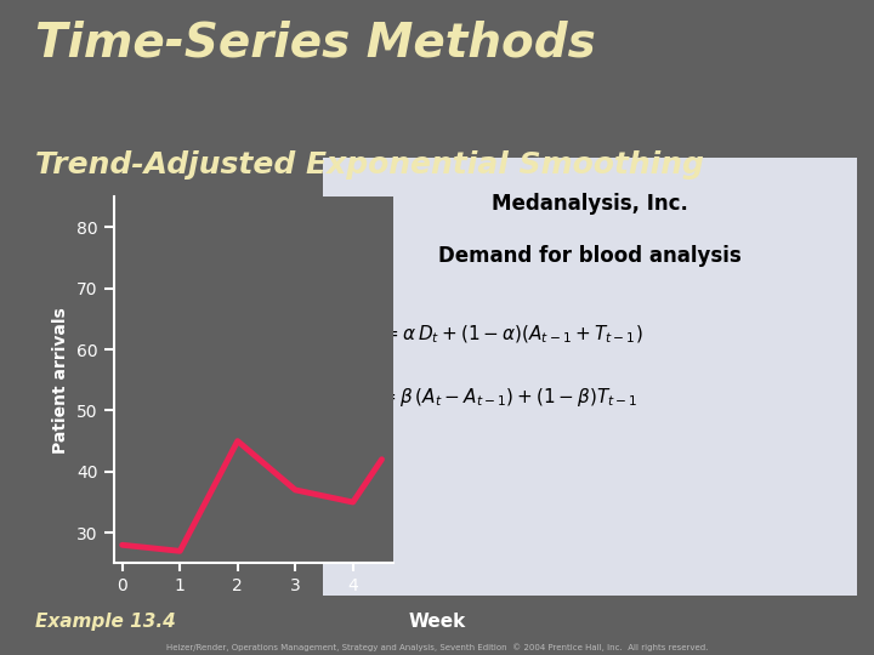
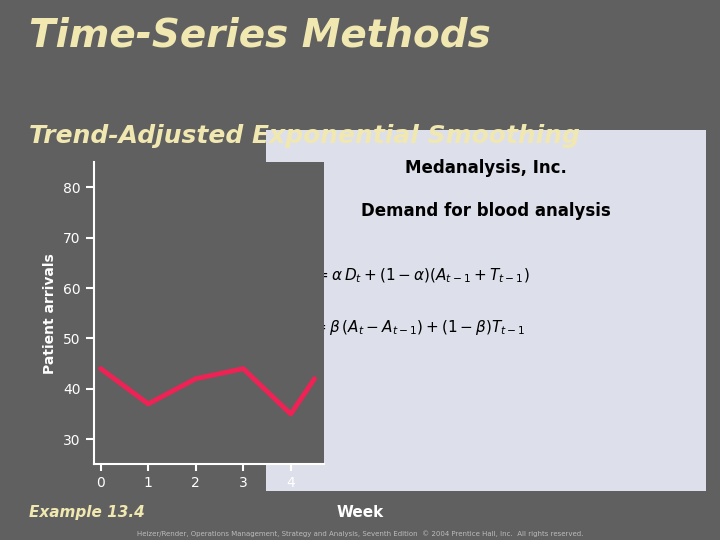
0: 28 -> 44
1: 27 -> 37
2: 45 -> 42
3: 37 -> 44
